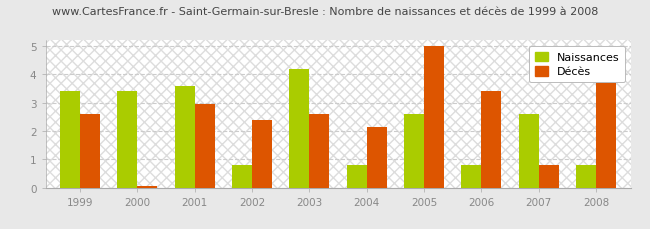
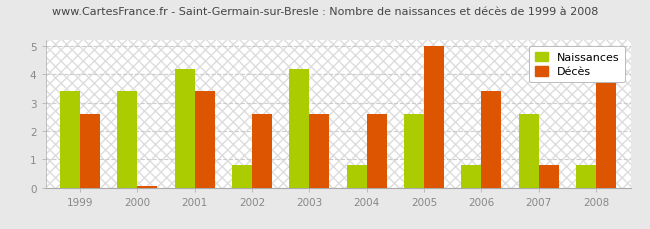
Naissances/2001: 3.6 -> 4.2
Décès/2001: 2.95 -> 3.40
Décès/2002: 2.40 -> 2.60
Décès/2004: 2.15 -> 2.60
